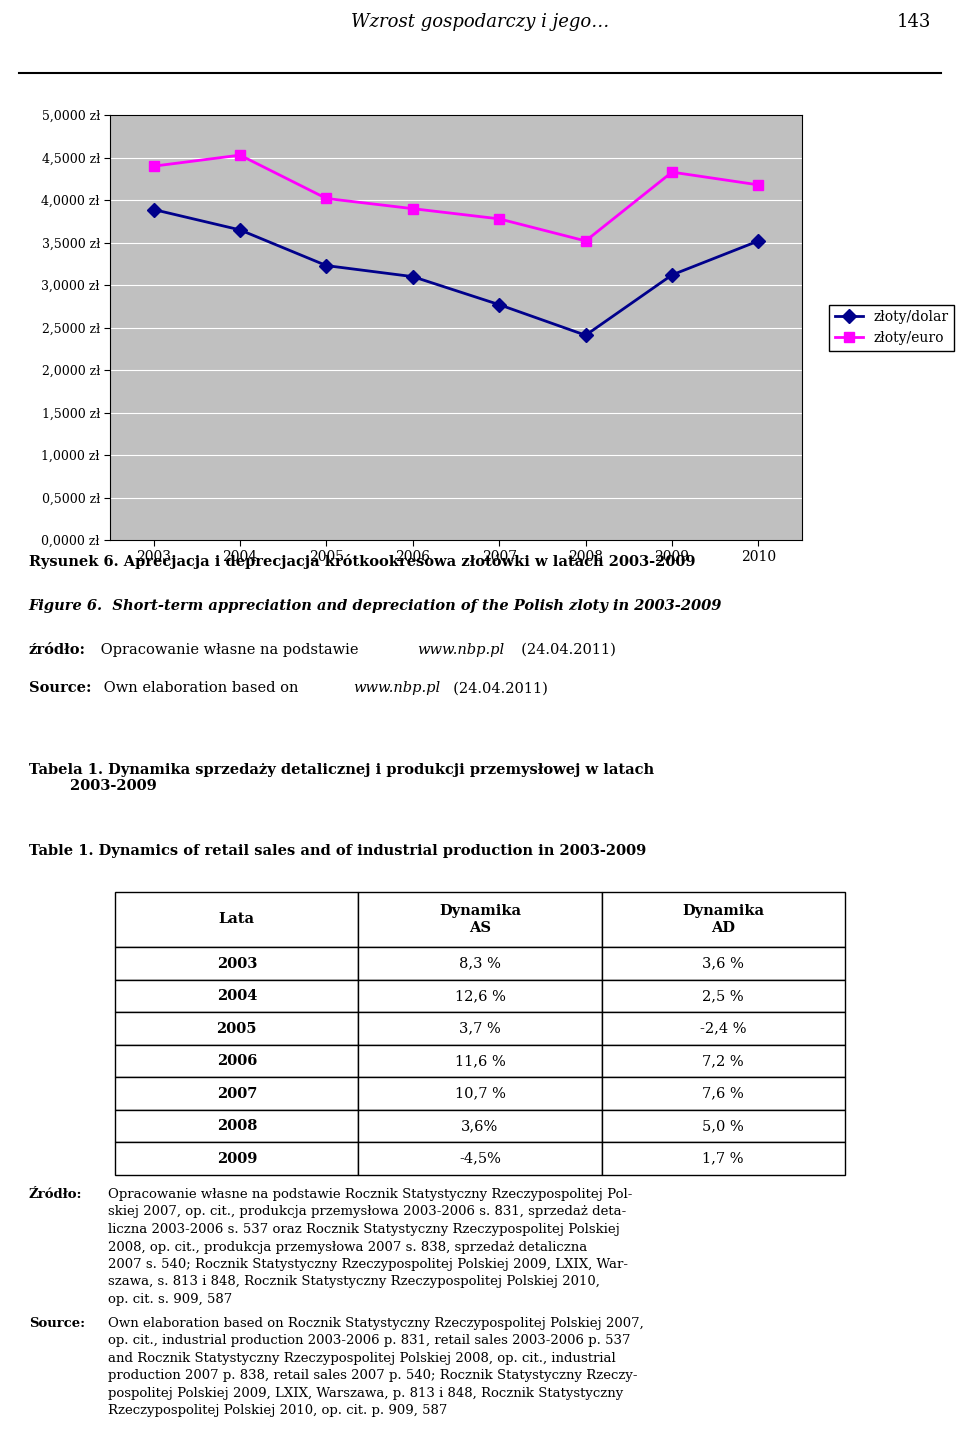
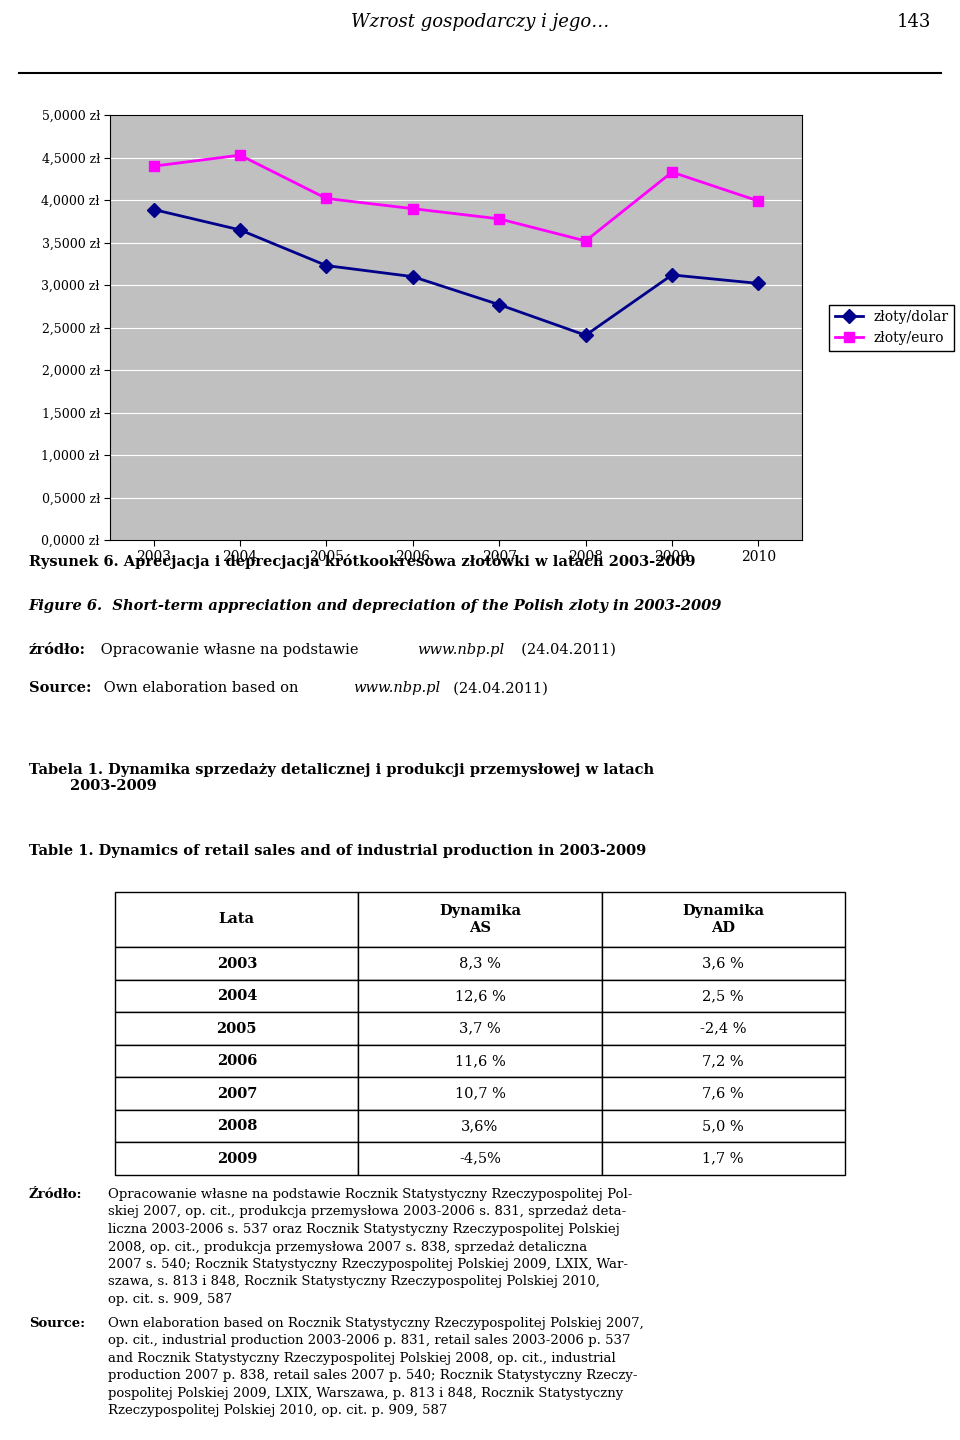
złoty/dolar/2010: 3,52 zł -> 3,02 zł
złoty/euro/2010: 4,18 zł -> 3,99 zł
